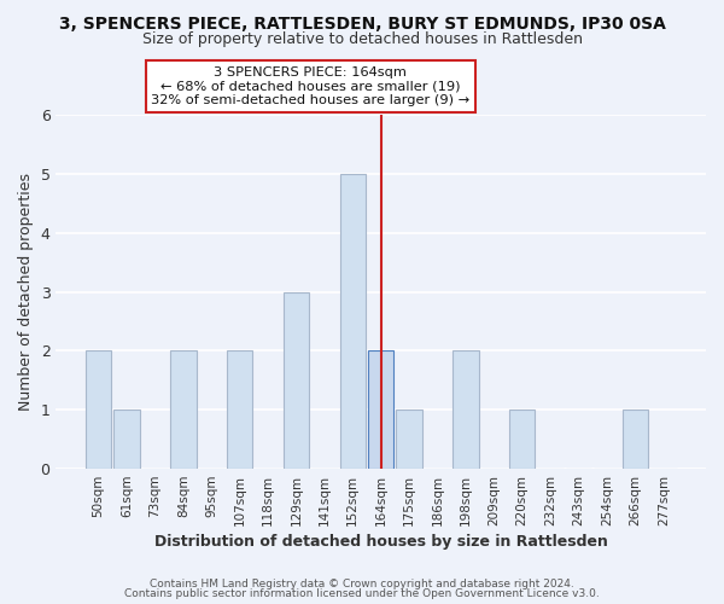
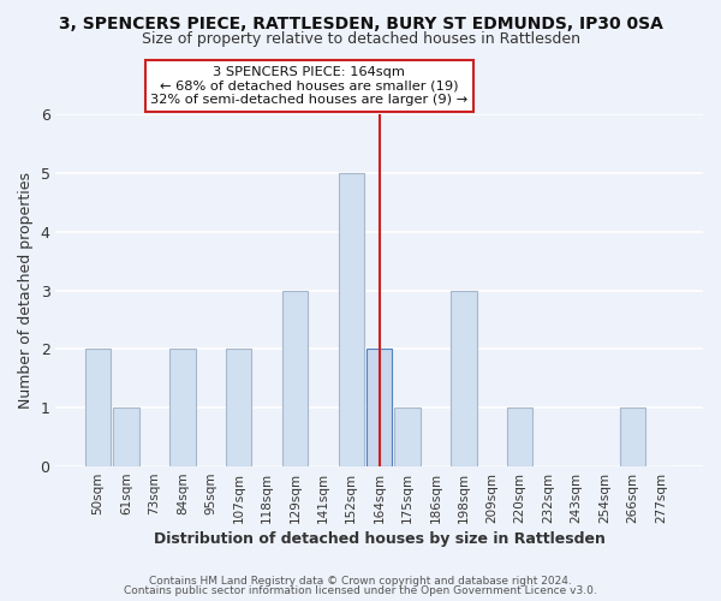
198sqm: 2 -> 3
